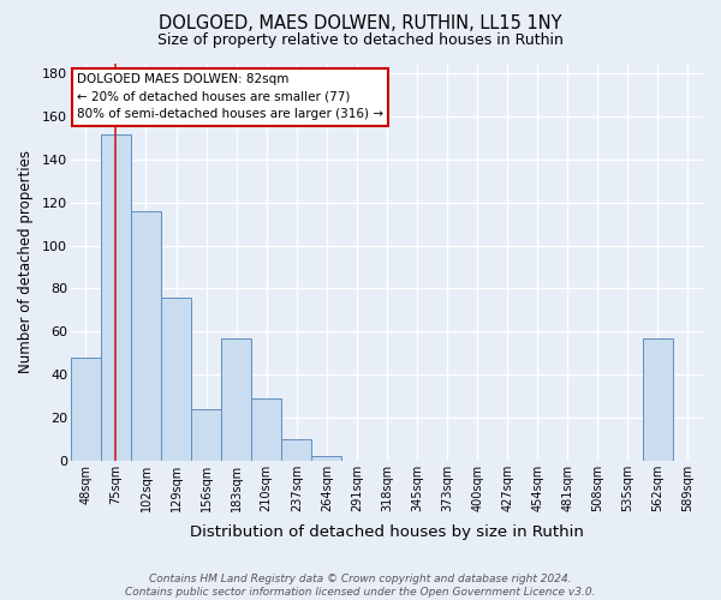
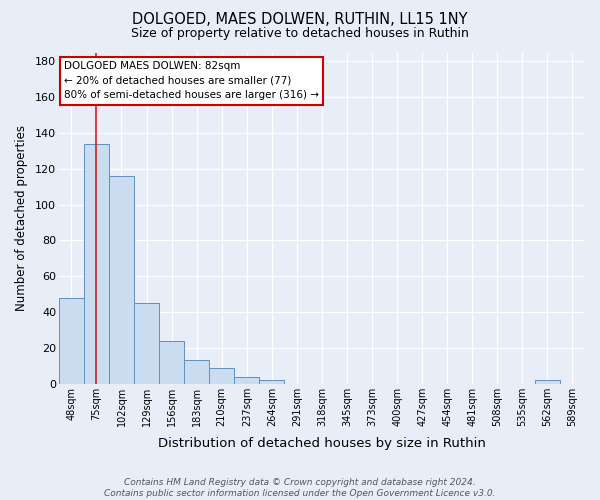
75sqm: 152 -> 134
129sqm: 76 -> 45
183sqm: 57 -> 13
210sqm: 29 -> 9
237sqm: 10 -> 4
562sqm: 57 -> 2
